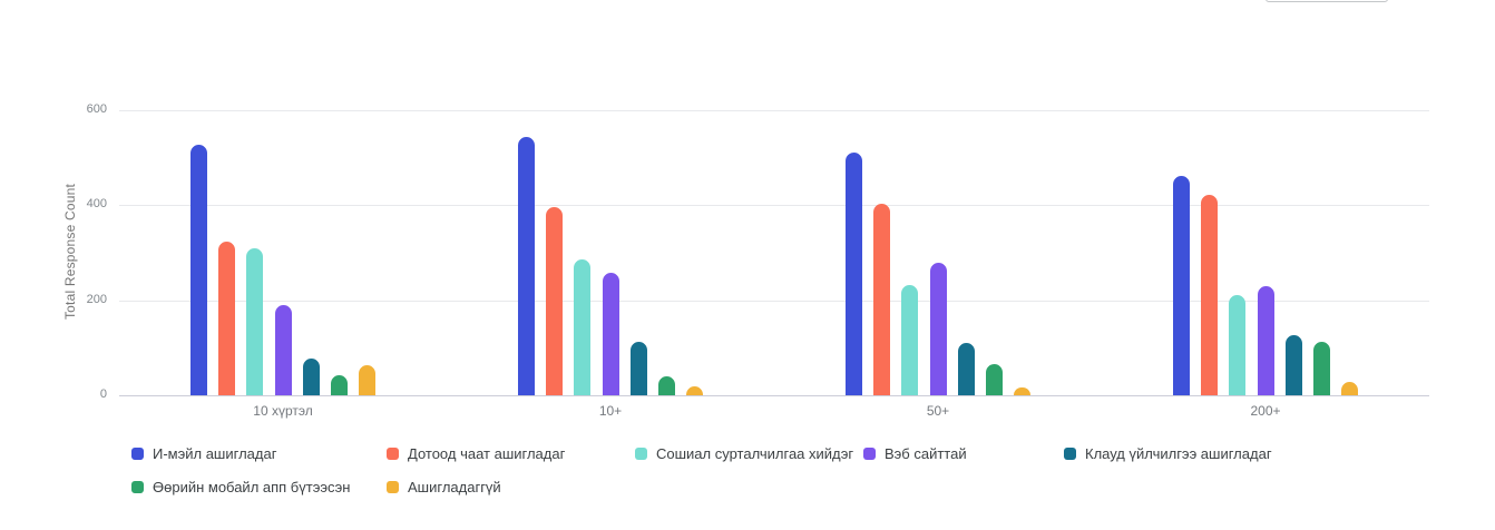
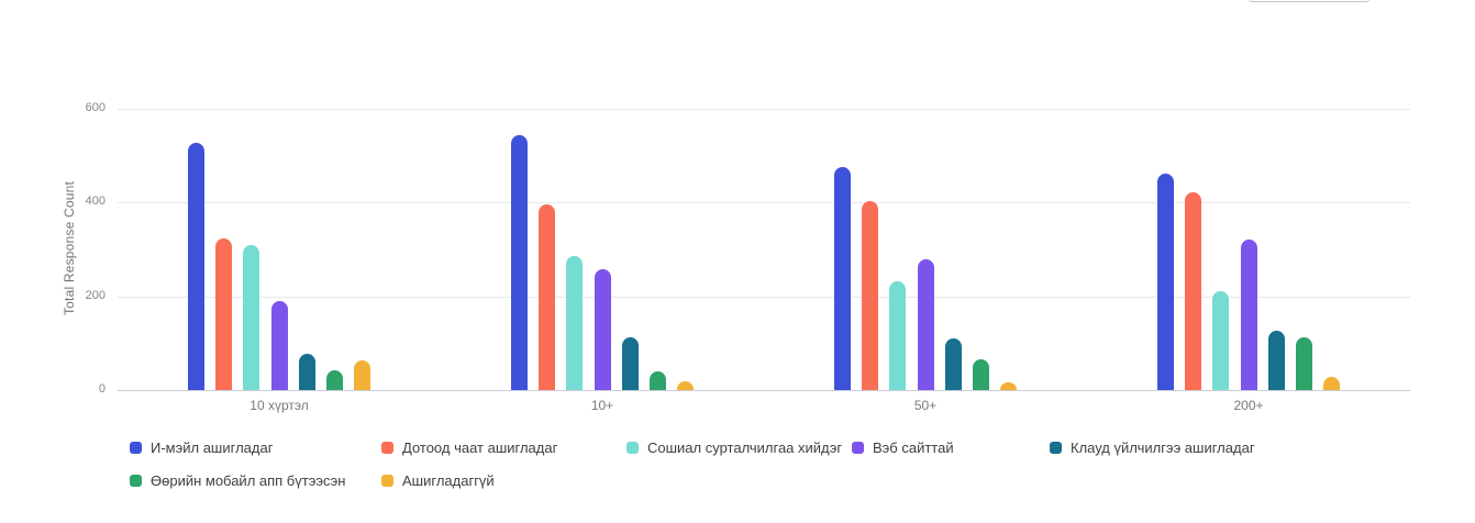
И-мэйл ашигладаг/50+: 510 -> 480
Вэб сайттай/200+: 230 -> 320
